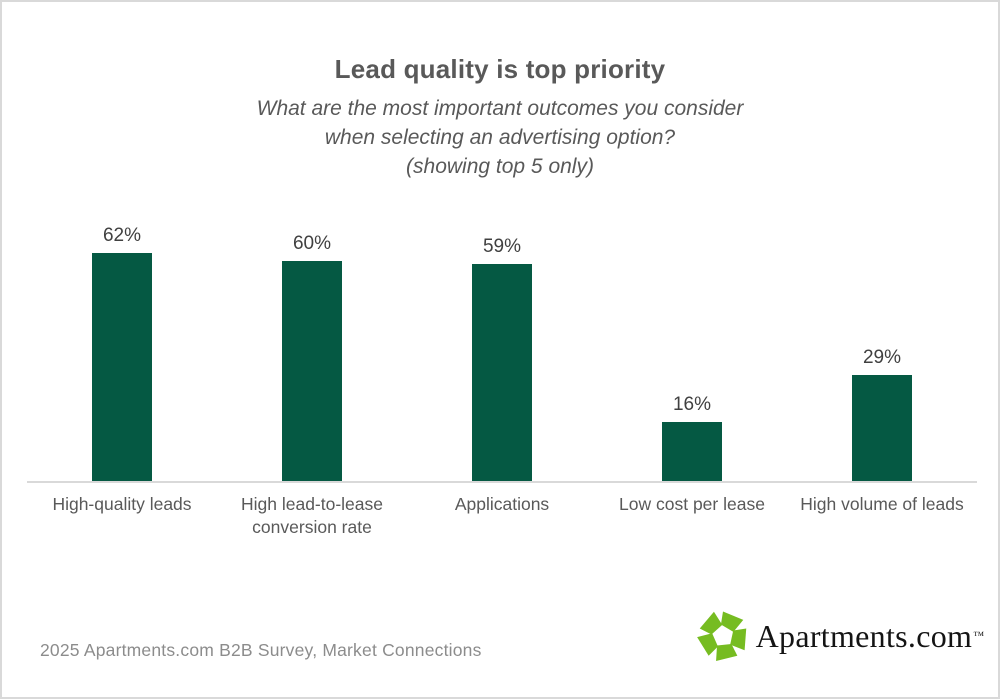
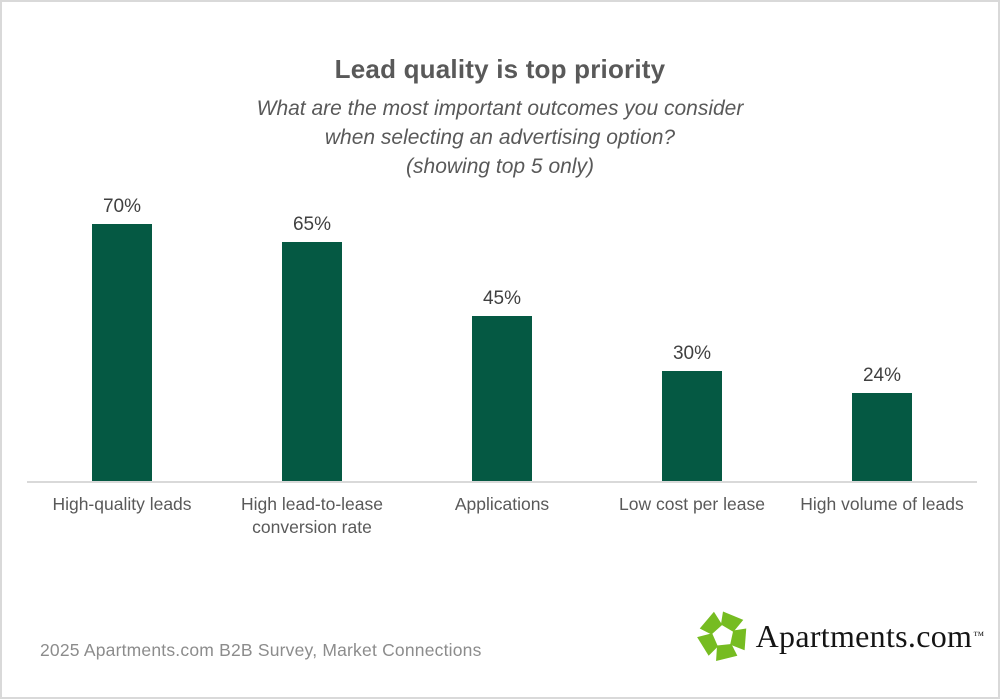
High-quality leads: 62% -> 70%
High lead-to-lease conversion rate: 60% -> 65%
Applications: 59% -> 45%
Low cost per lease: 16% -> 30%
High volume of leads: 29% -> 24%
